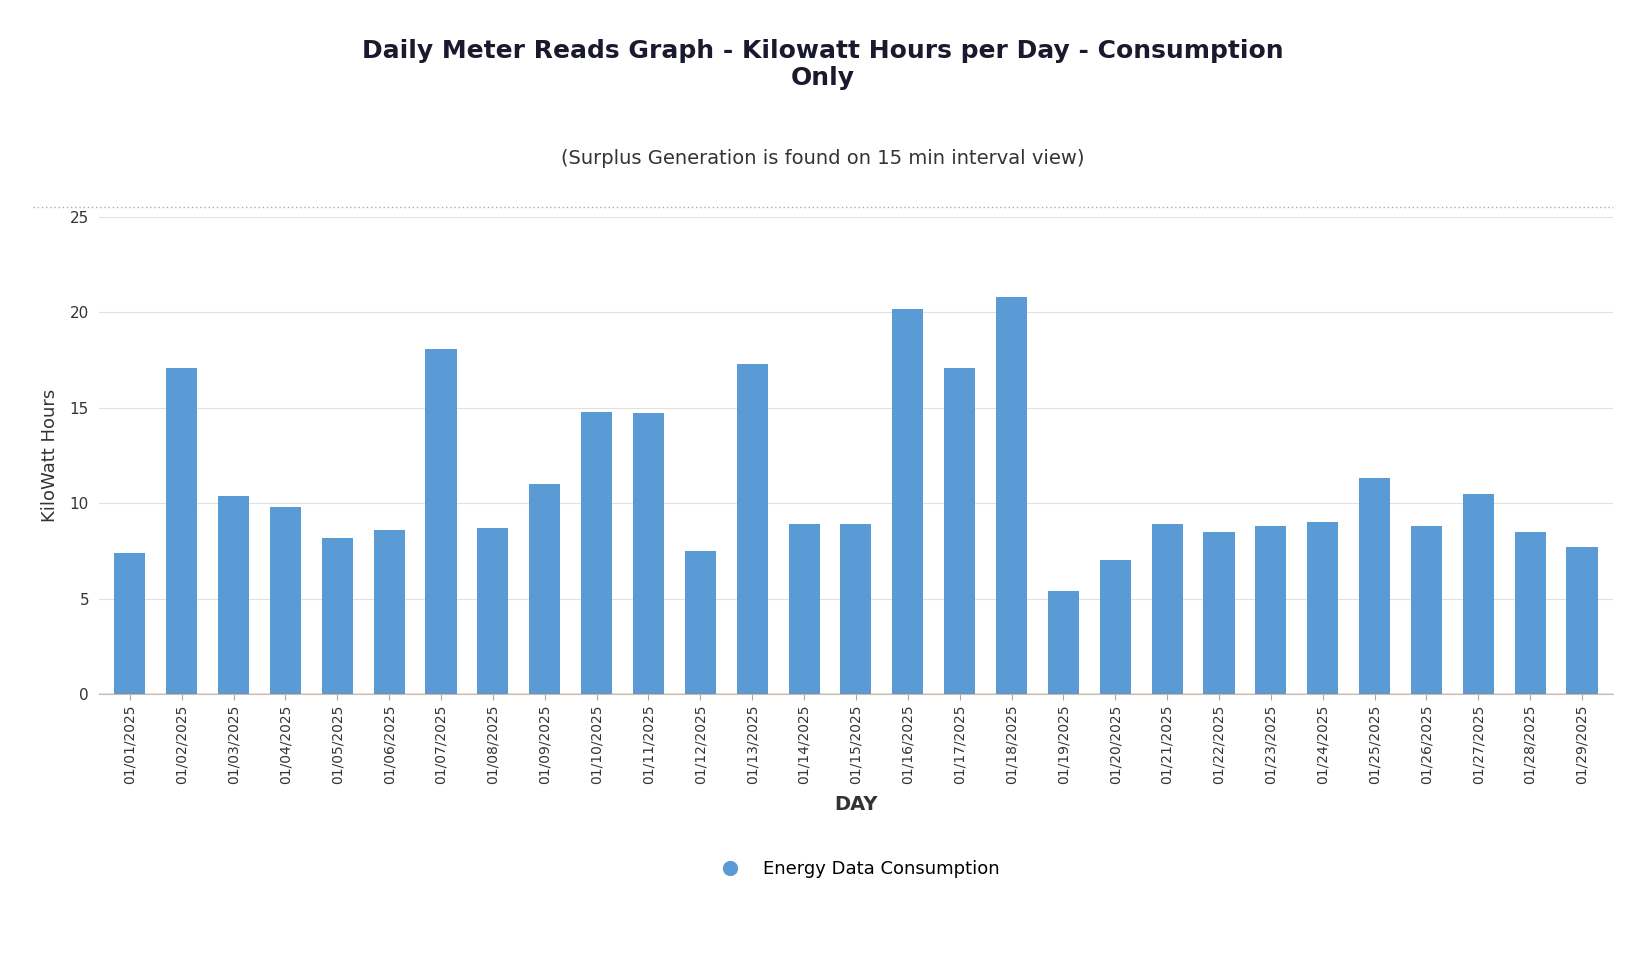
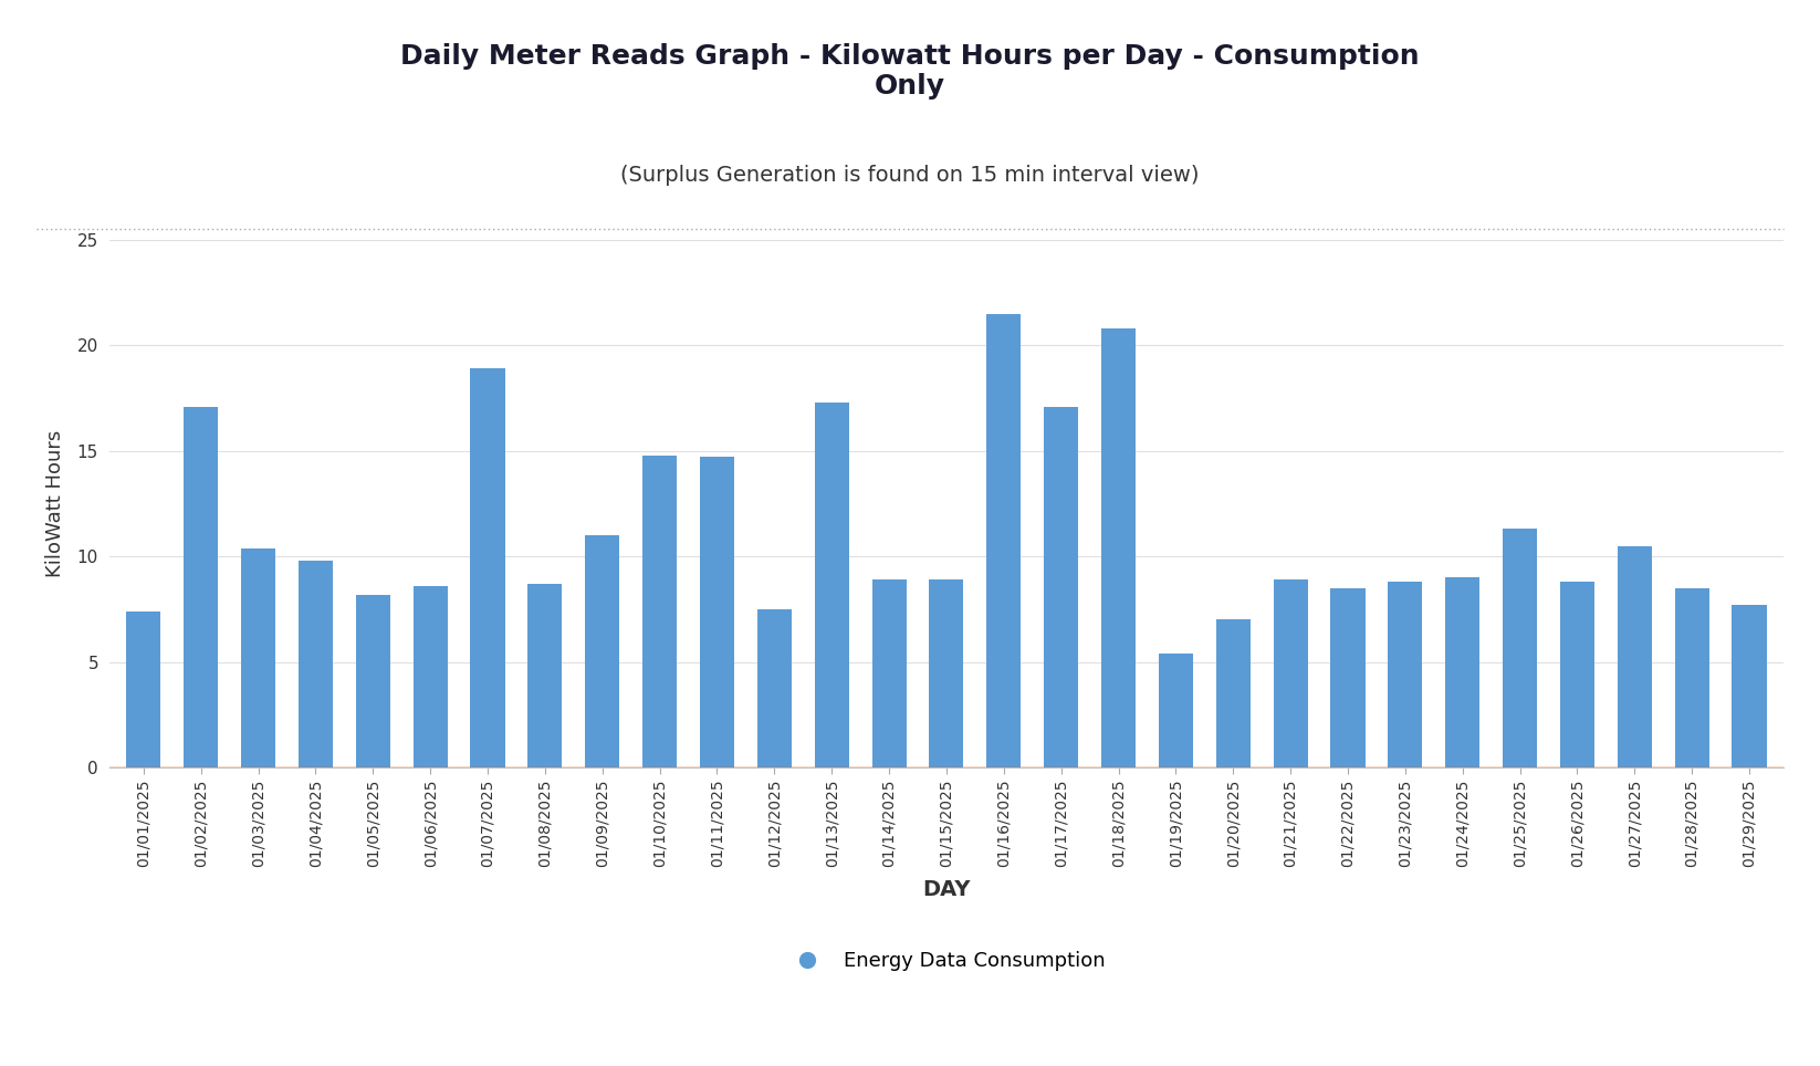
01/07/2025: 18.1 -> 18.9
01/16/2025: 20.2 -> 21.5
